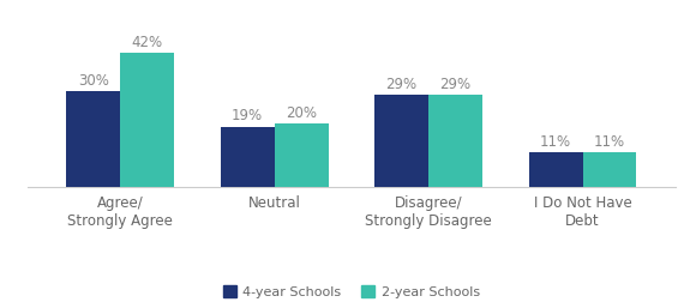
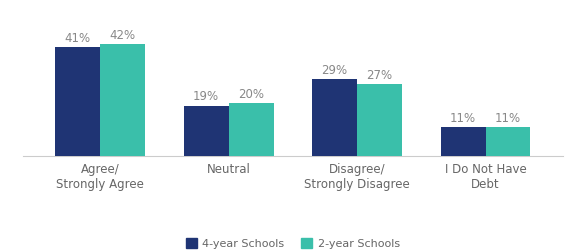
4-year Schools/Agree/ Strongly Agree: 30% -> 41%
2-year Schools/Disagree/ Strongly Disagree: 29% -> 27%
